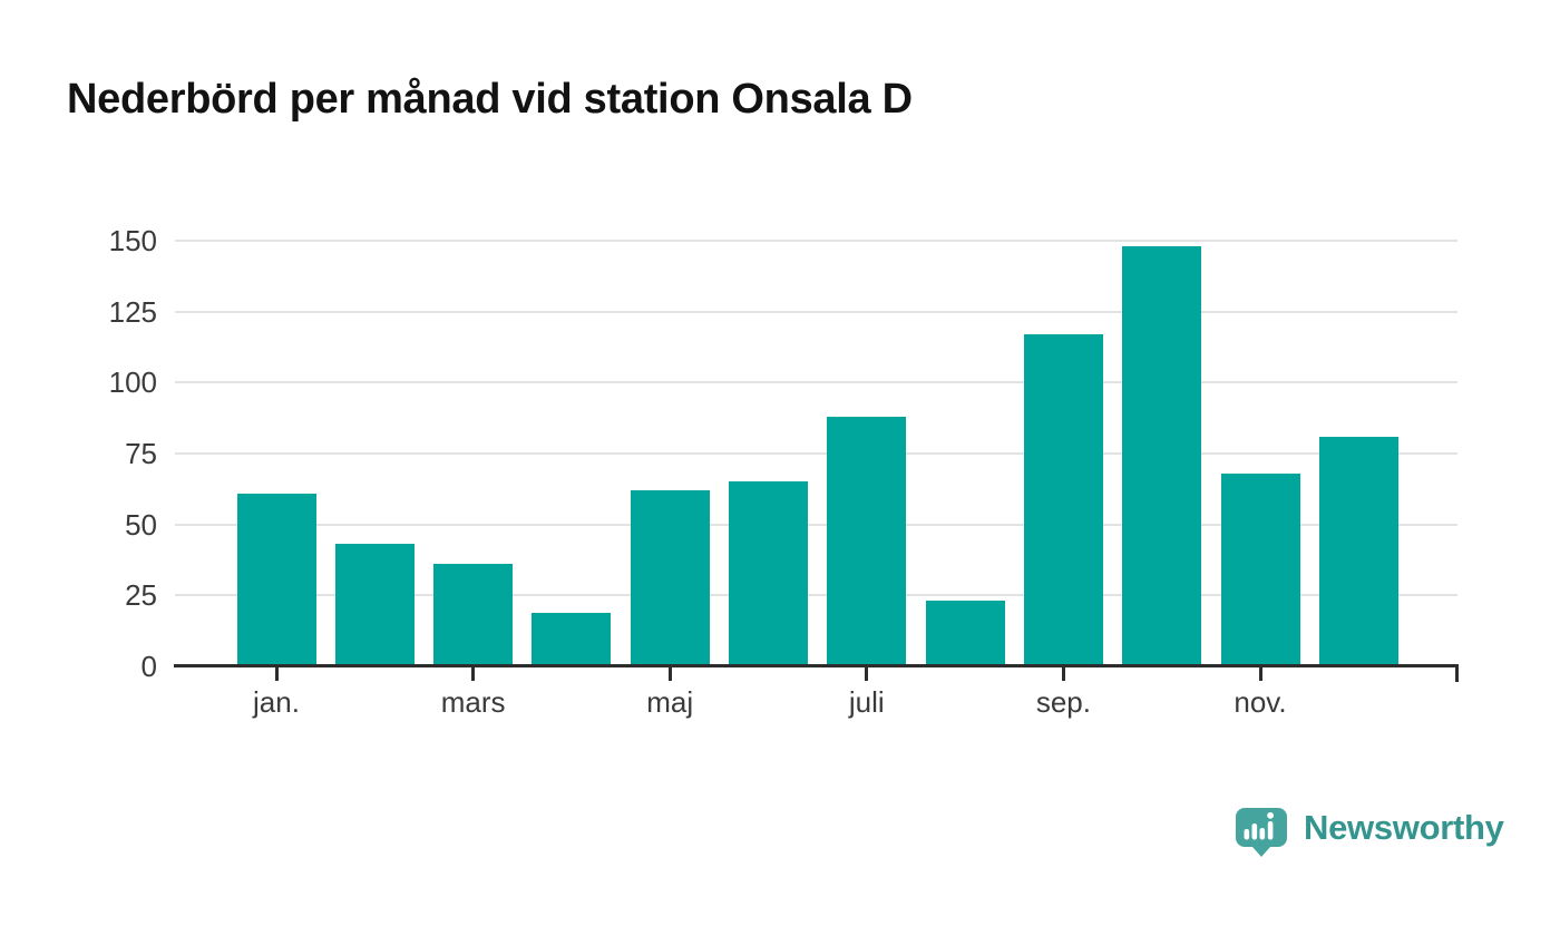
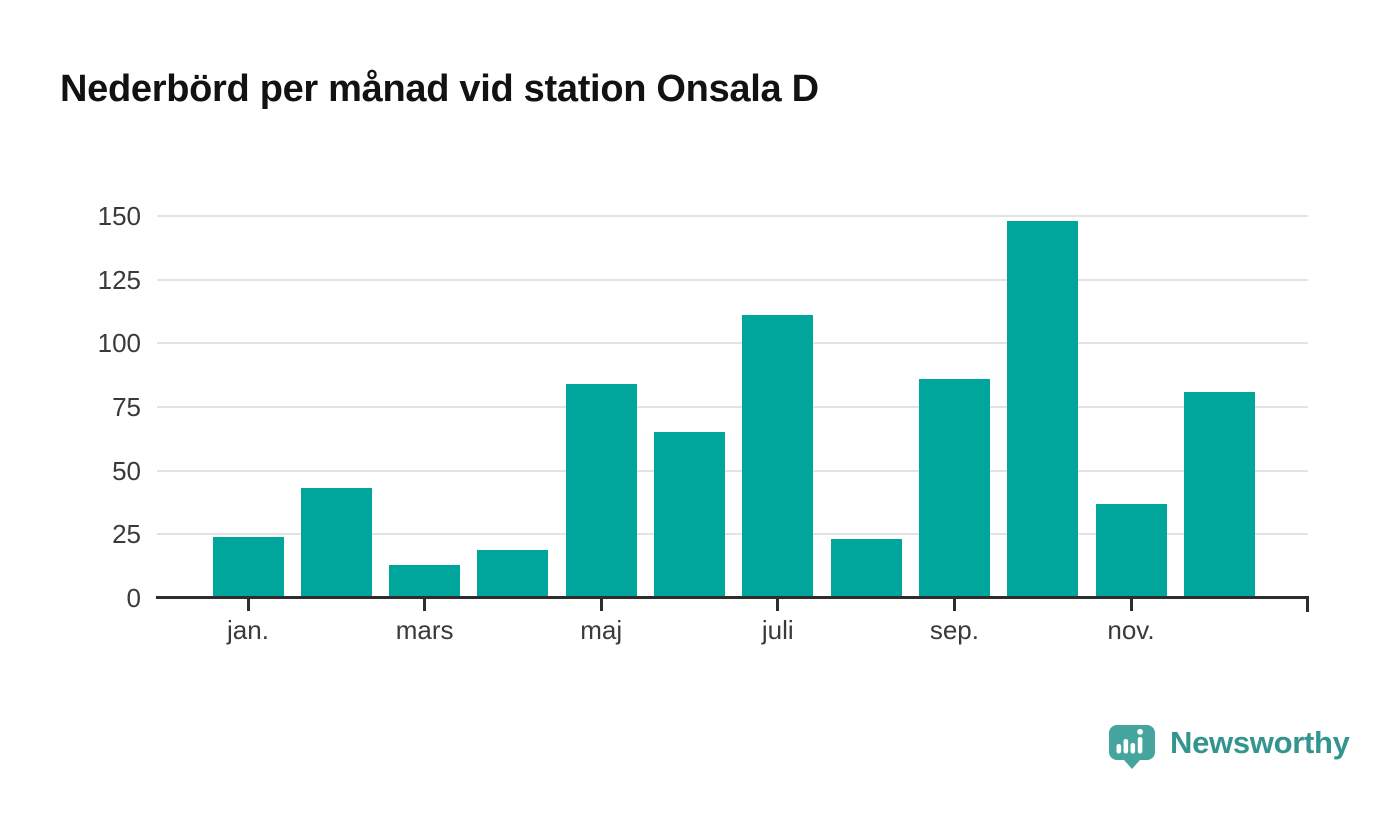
jan.: 61 -> 24
mars: 36 -> 13
maj: 62 -> 84
juli: 88 -> 111
sep.: 117 -> 86
nov.: 68 -> 37
